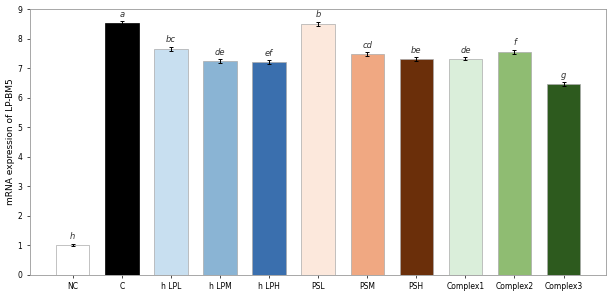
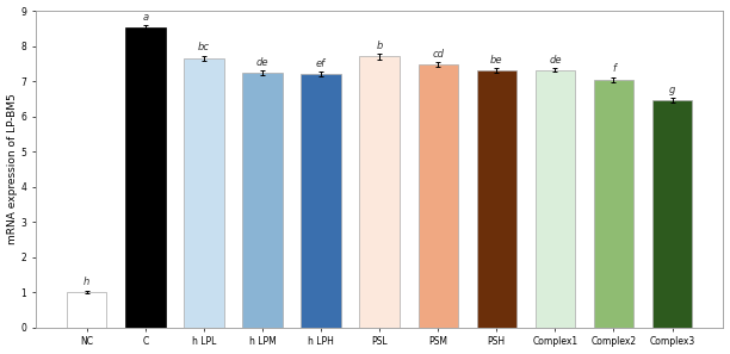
PSL: 8.50 -> 7.70
Complex2: 7.55 -> 7.05
